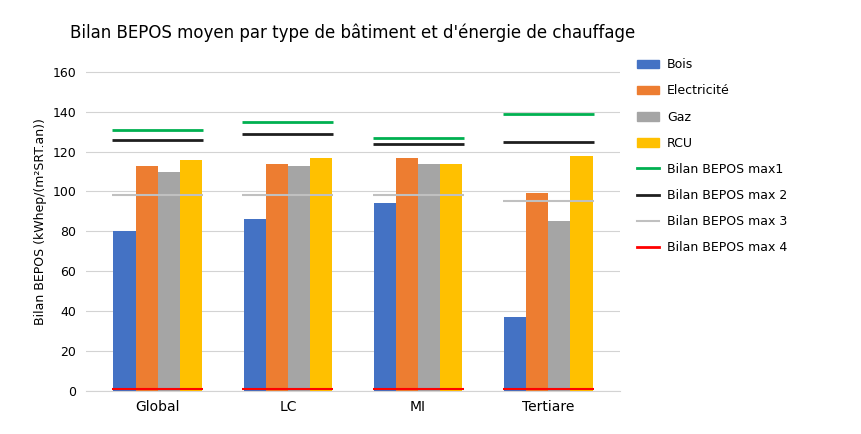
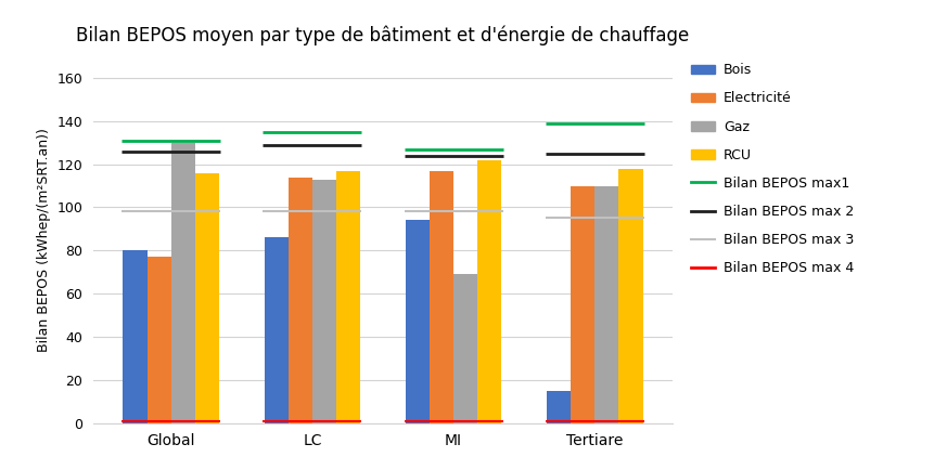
Electricité/Global: 113 -> 77
Gaz/Global: 110 -> 130
Gaz/MI: 114 -> 69
RCU/MI: 114 -> 122
Bois/Tertiare: 37 -> 15
Electricité/Tertiare: 99 -> 110
Gaz/Tertiare: 85 -> 110
